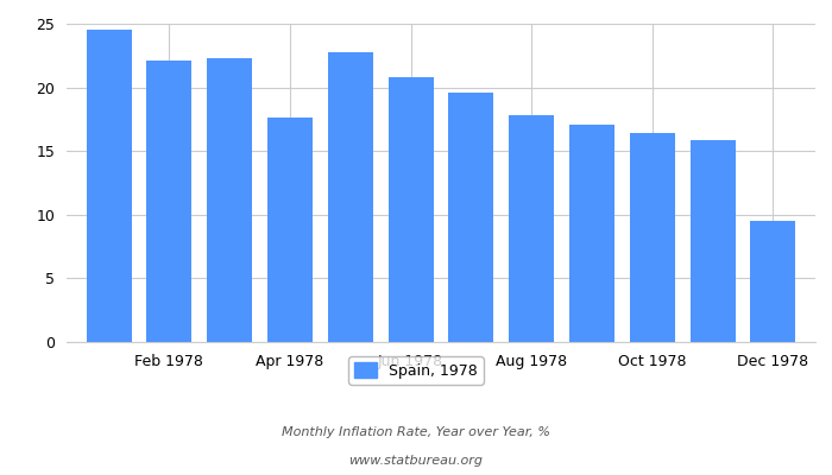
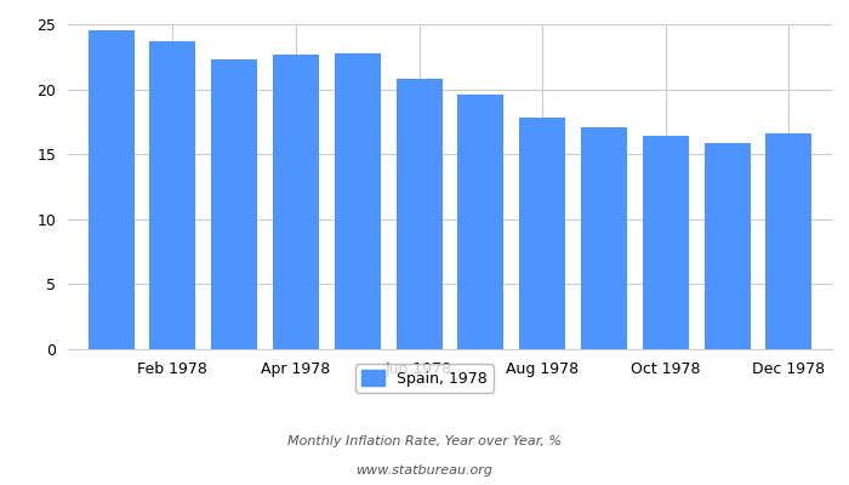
Feb 1978: 22.1 -> 23.7
Apr 1978: 17.6 -> 22.7
Dec 1978: 9.5 -> 16.6
